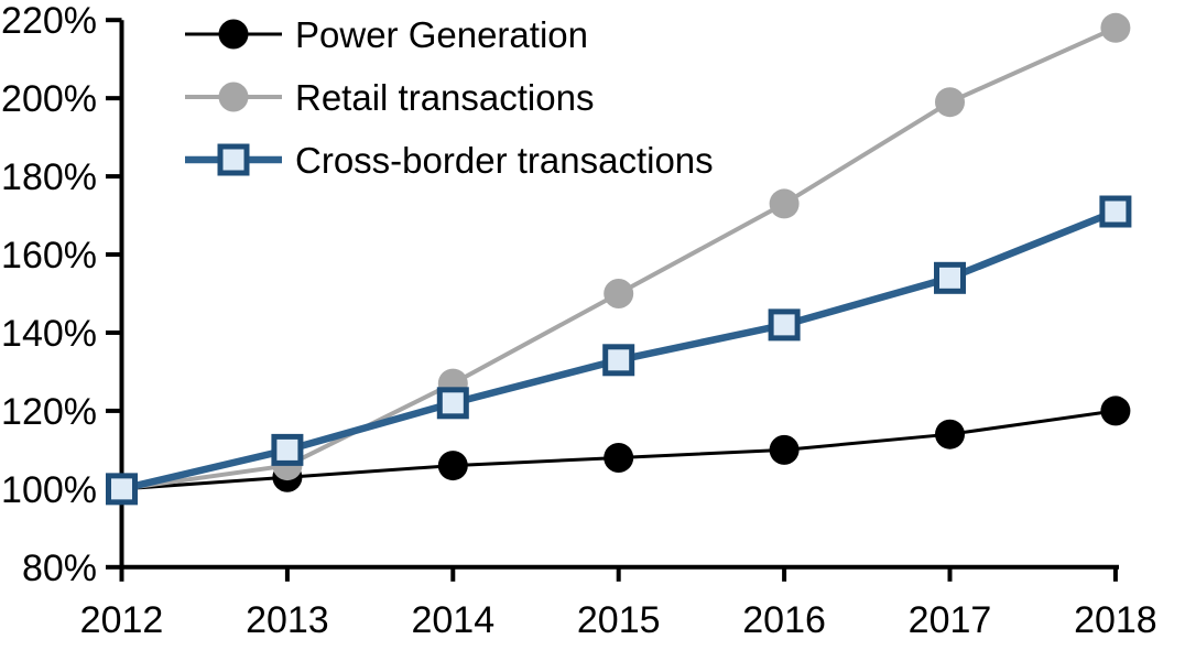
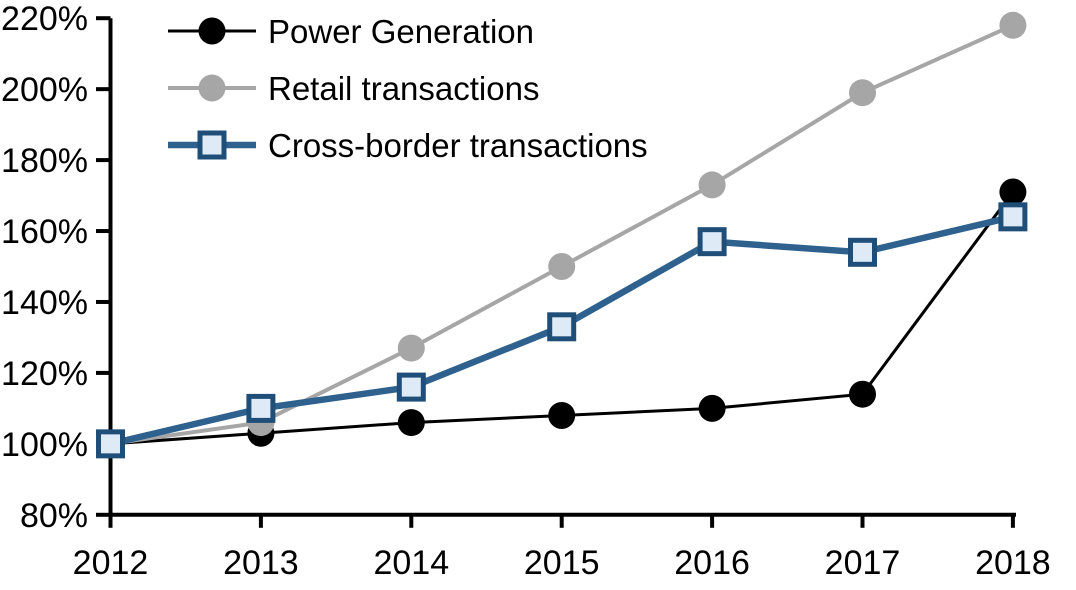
Cross-border transactions/2014: 122% -> 116%
Cross-border transactions/2016: 142% -> 157%
Power Generation/2018: 120% -> 171%
Cross-border transactions/2018: 171% -> 164%
